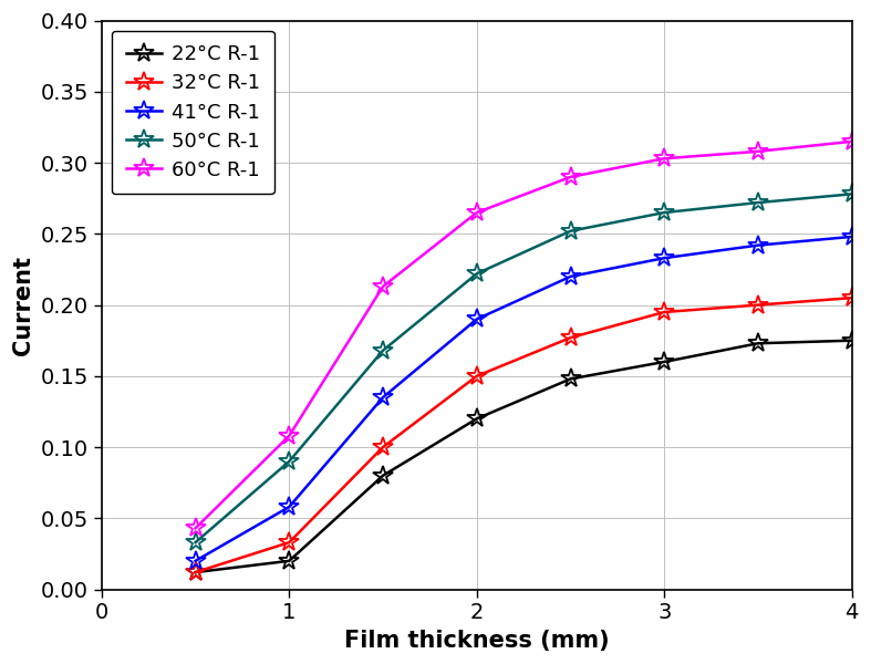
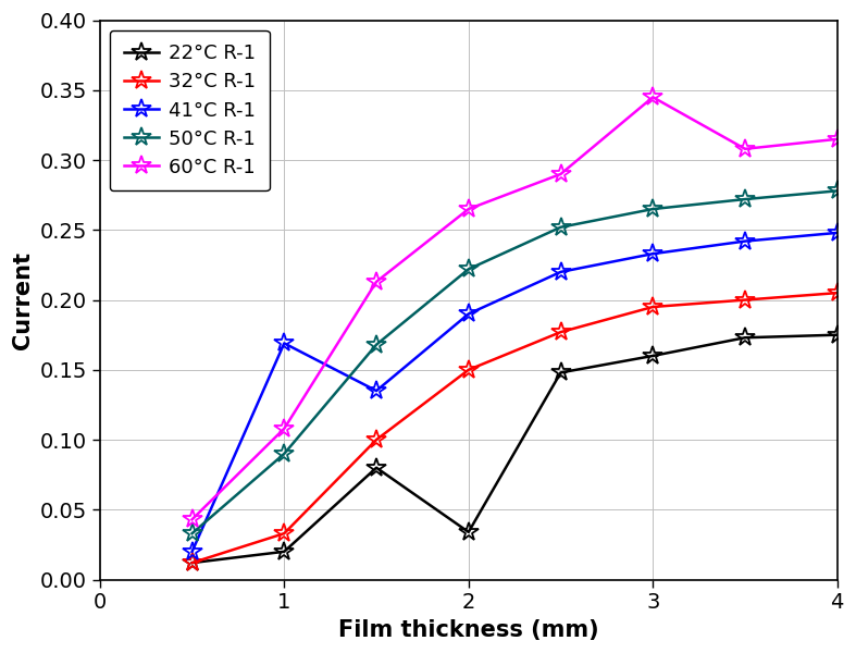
41°C R-1/1: 0.058 -> 0.169
22°C R-1/2: 0.120 -> 0.034
60°C R-1/3: 0.303 -> 0.345
